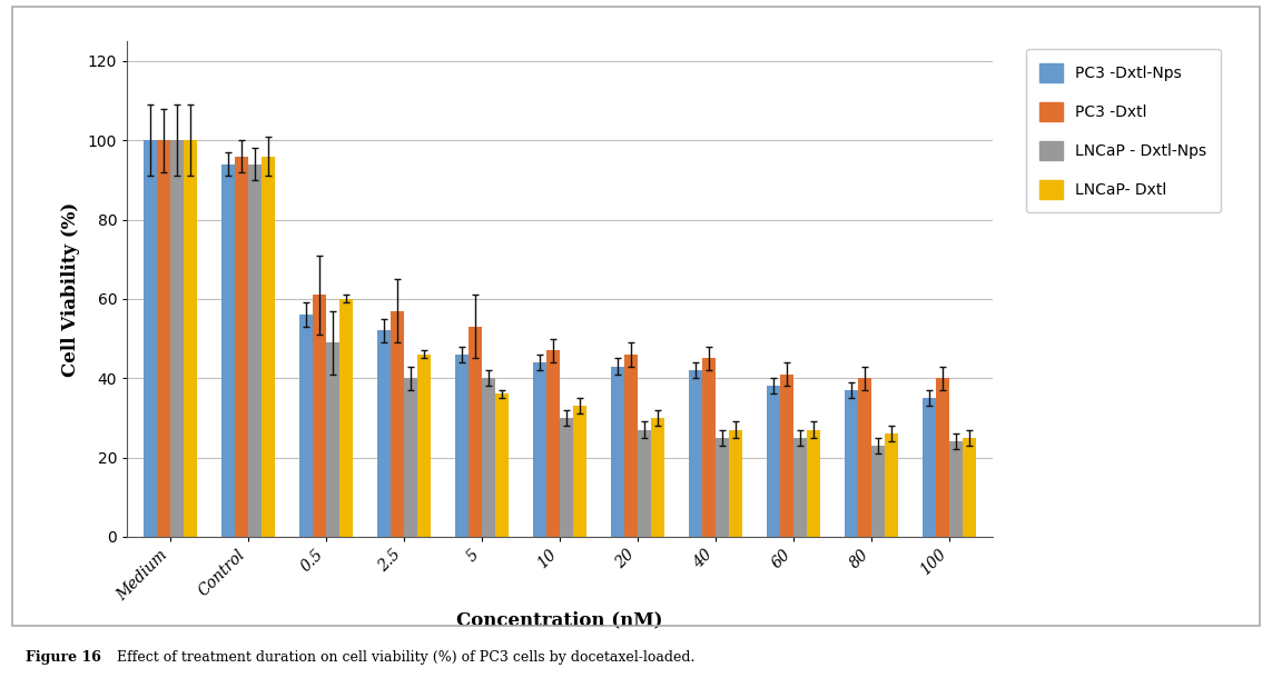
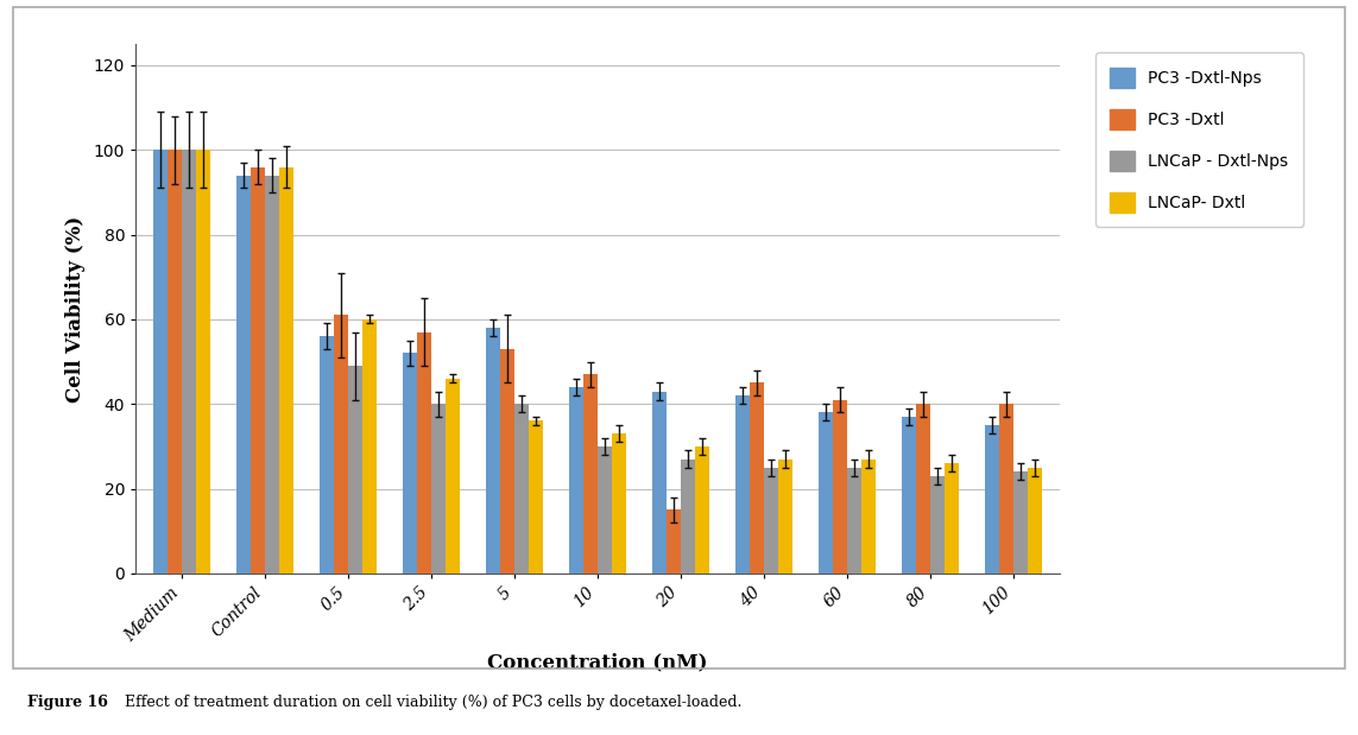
PC3 -Dxtl-Nps/5: 46 -> 58
PC3 -Dxtl/20: 46 -> 15
